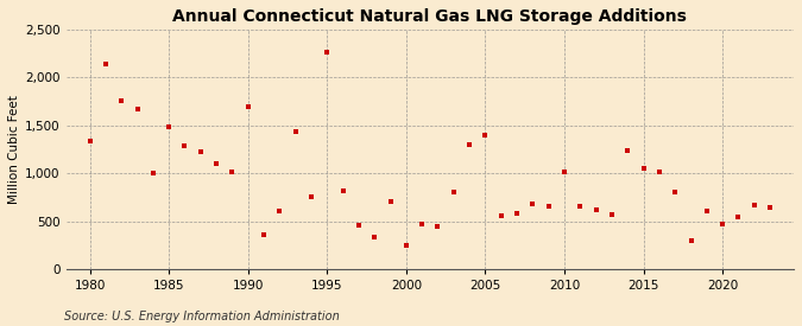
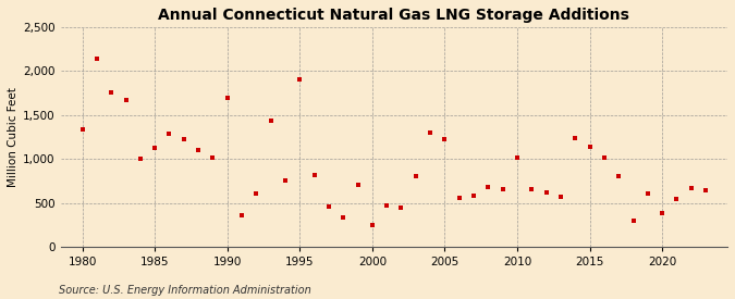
1985: 1,480 -> 1,120
1995: 2,260 -> 1,900
2005: 1,400 -> 1,220
2015: 1,050 -> 1,140
2020: 470 -> 380
